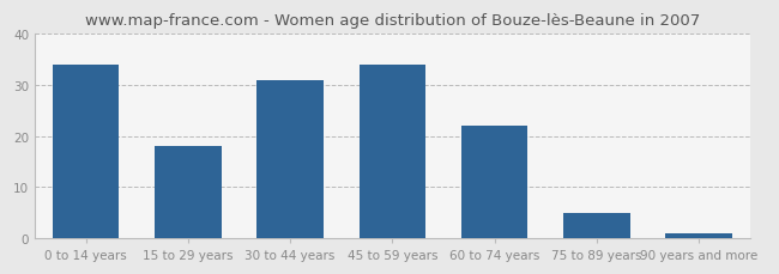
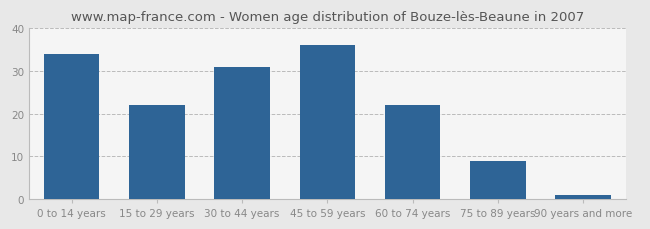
15 to 29 years: 18 -> 22
45 to 59 years: 34 -> 36
75 to 89 years: 5 -> 9
